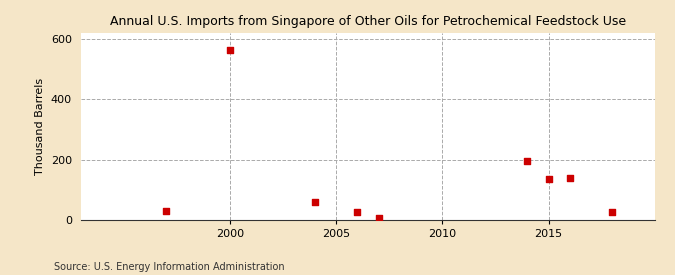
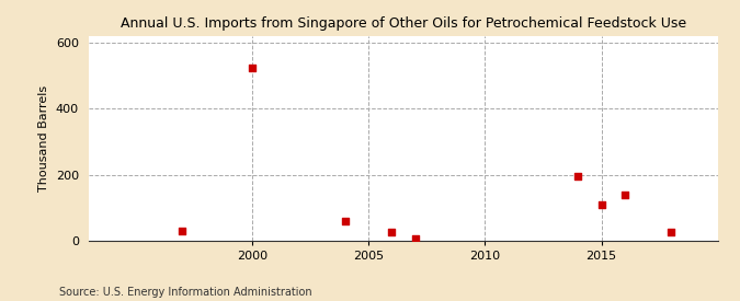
2000: 565 -> 525
2015: 135 -> 110
